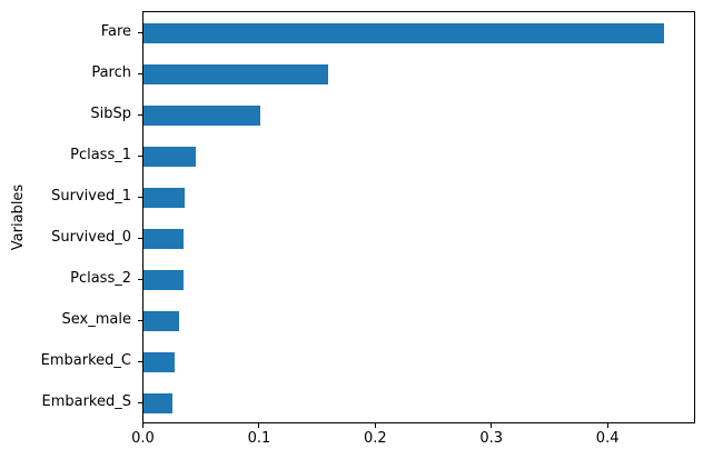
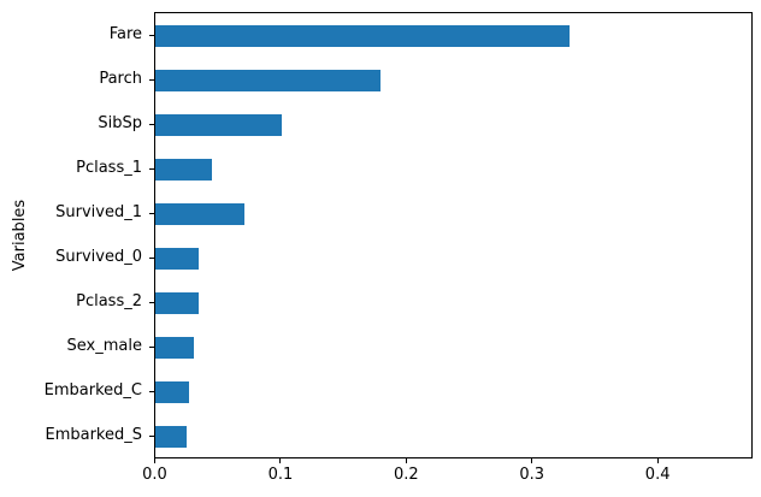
Fare: 0.450 -> 0.331
Parch: 0.160 -> 0.180
Survived_1: 0.036 -> 0.071
